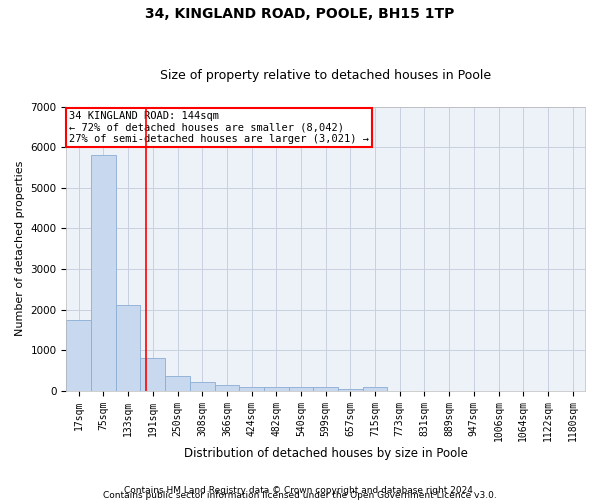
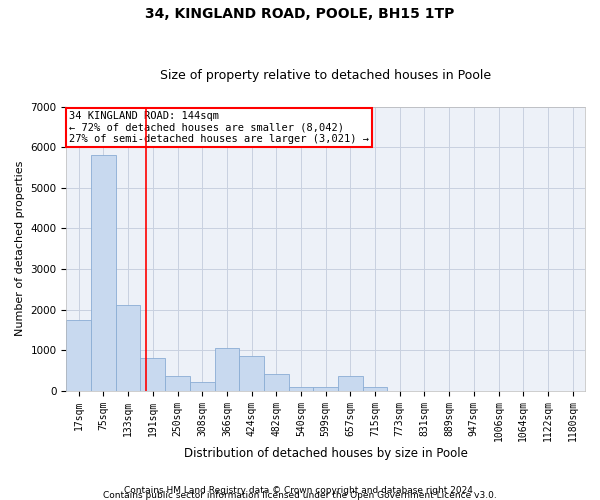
366sqm: 150 -> 1050
424sqm: 100 -> 850
482sqm: 80 -> 400
657sqm: 50 -> 350
